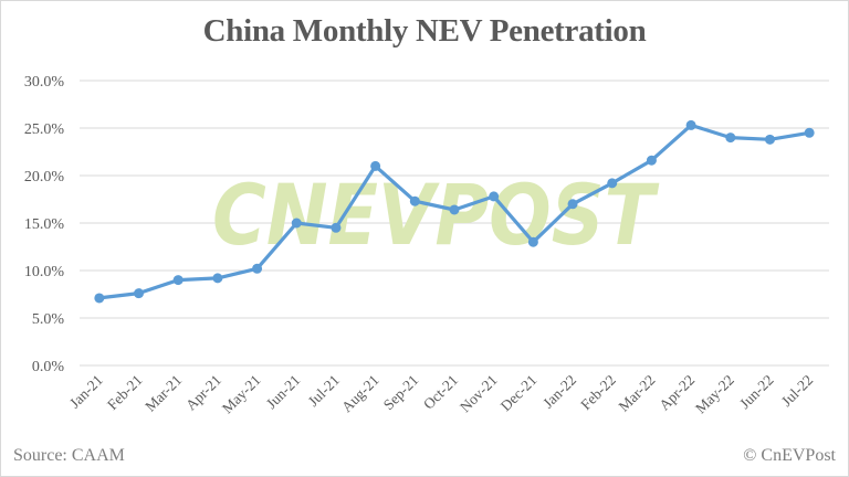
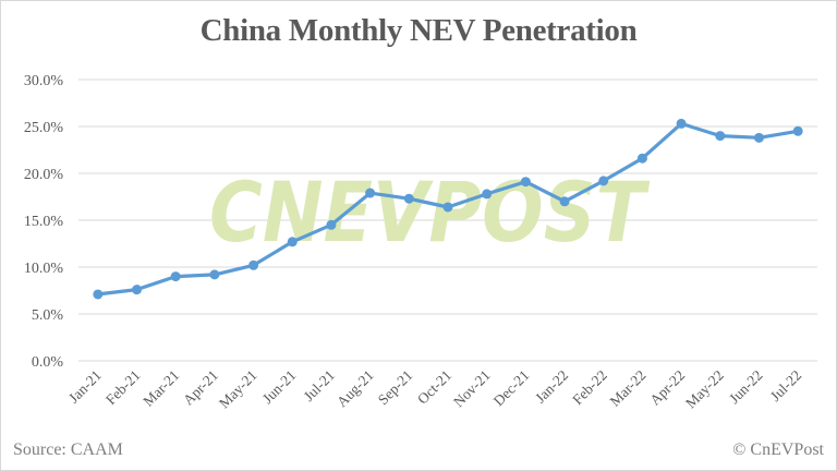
Jun-21: 15% -> 13%
Aug-21: 21% -> 18%
Dec-21: 13% -> 19%
